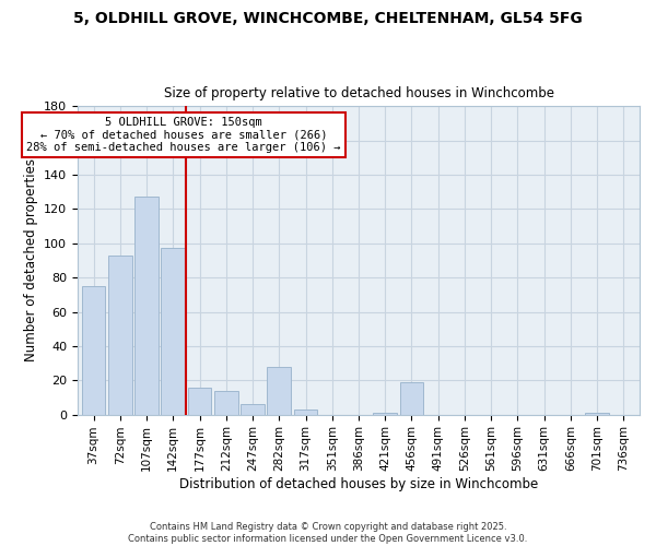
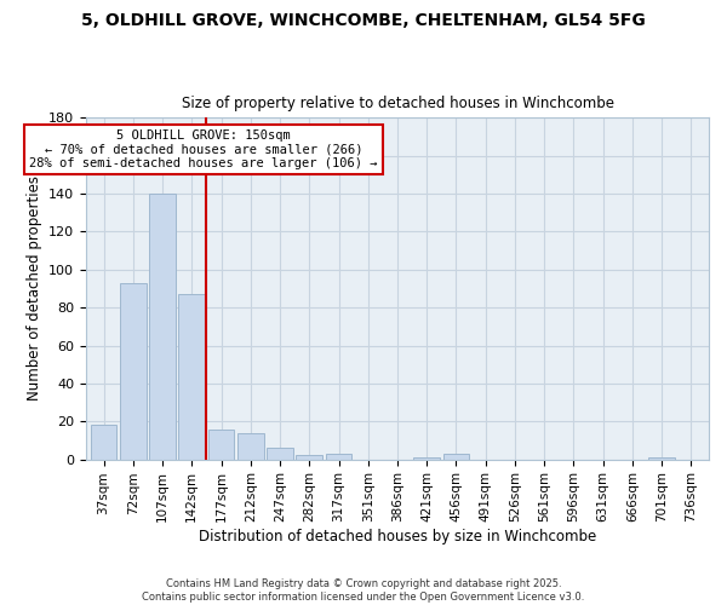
37sqm: 75 -> 18
107sqm: 127 -> 140
142sqm: 97 -> 87
282sqm: 28 -> 2
456sqm: 19 -> 3
